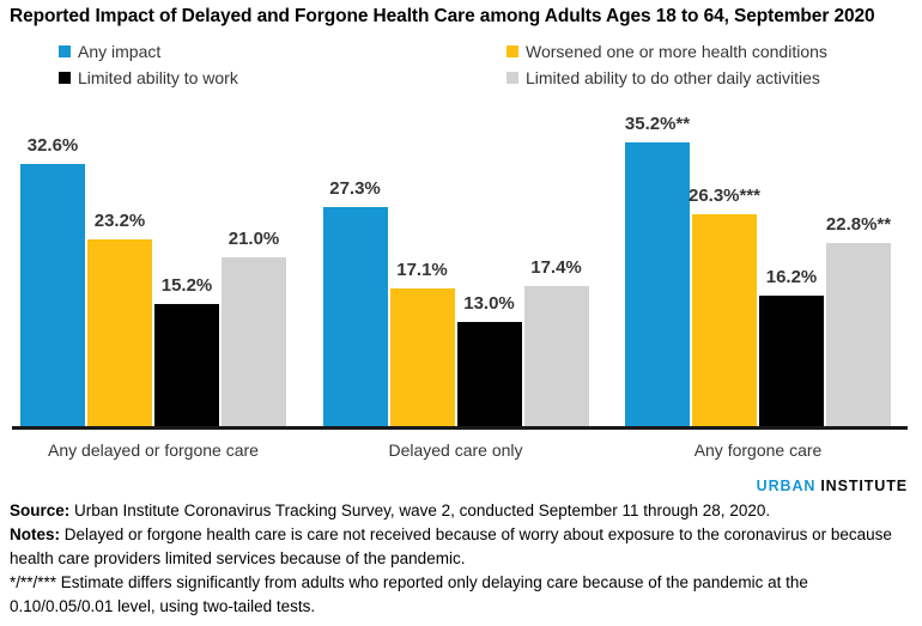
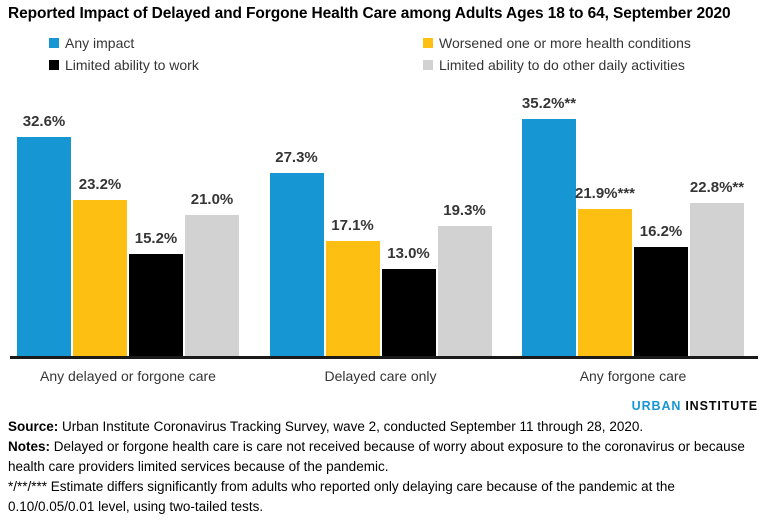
Limited ability to do other daily activities/Delayed care only: 17.4% -> 19.3%
Worsened one or more health conditions/Any forgone care: 26.3 -> 21.9
